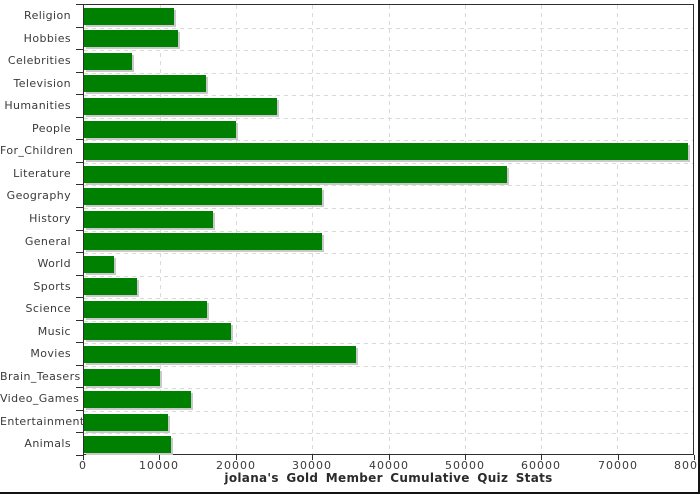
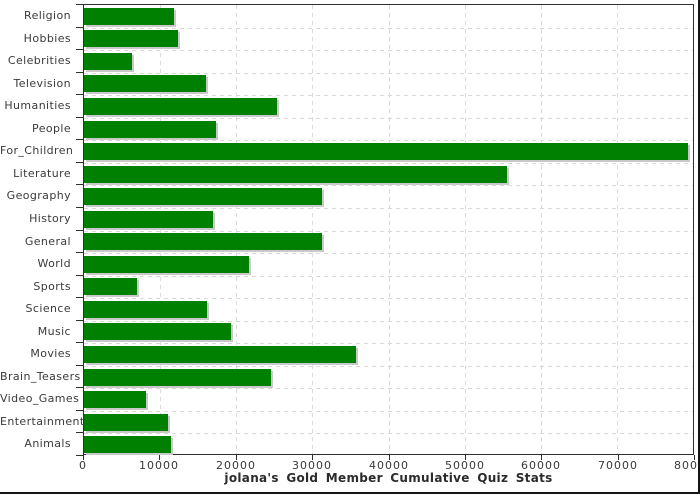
People: 20000 -> 17000
World: 4000 -> 22000
Brain_Teasers: 10000 -> 24000
Video_Games: 14000 -> 8000
